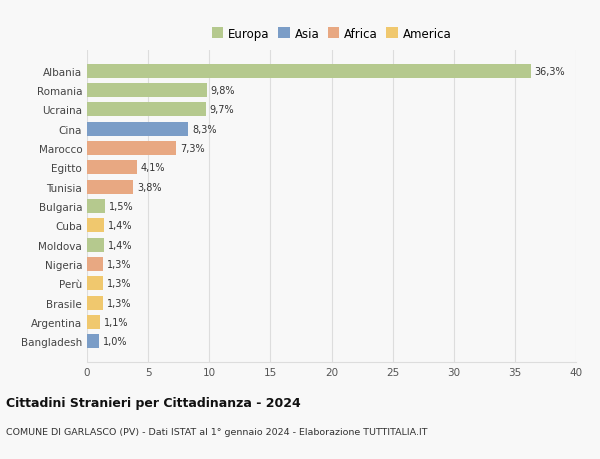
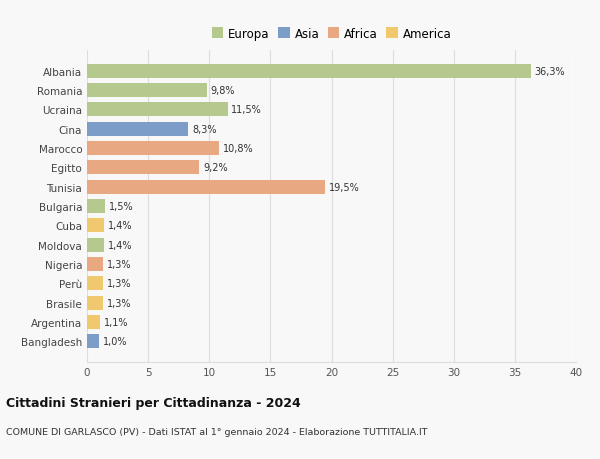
Ucraina: 9,7% -> 11,5%
Marocco: 7,3% -> 10,8%
Egitto: 4,1% -> 9,2%
Tunisia: 3,8% -> 19,5%
